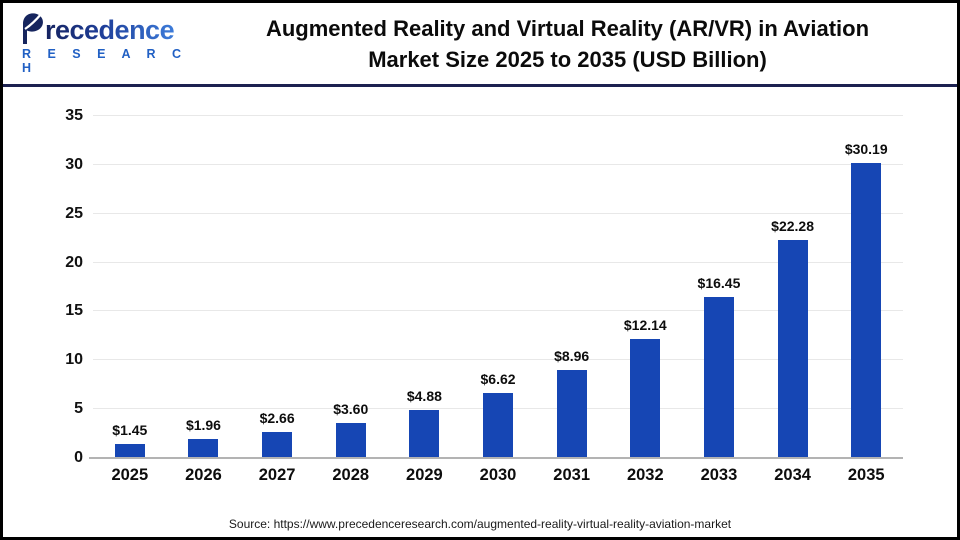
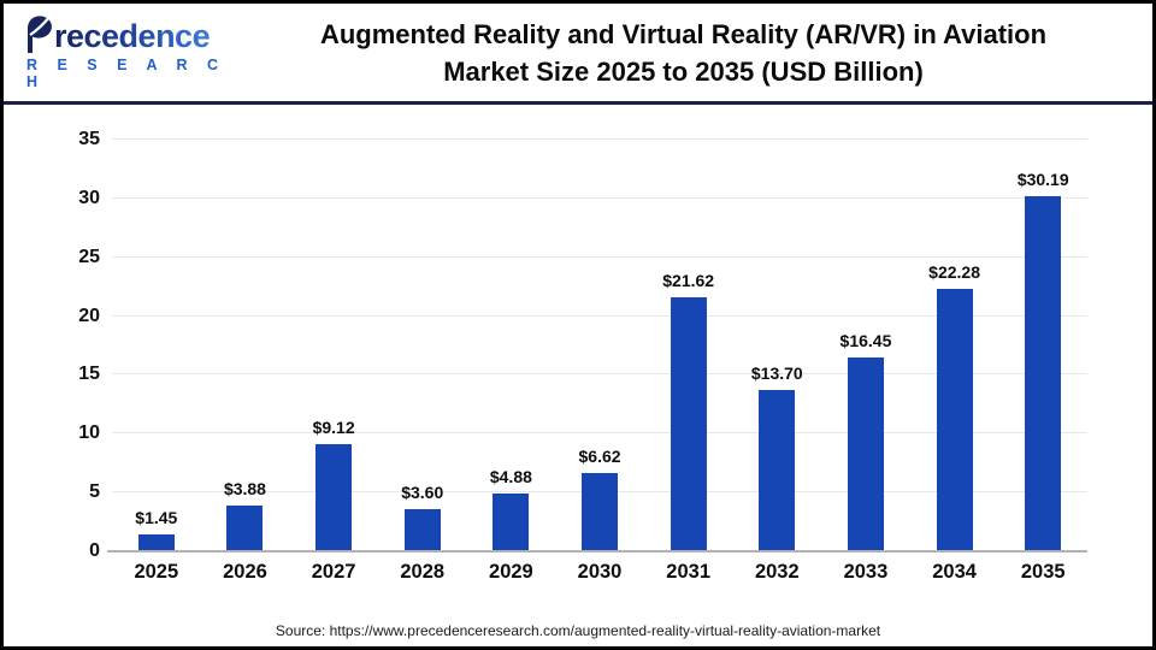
2026: $1.96 -> $3.88
2027: $2.66 -> $9.12
2031: $8.96 -> $21.62
2032: $12.14 -> $13.70
